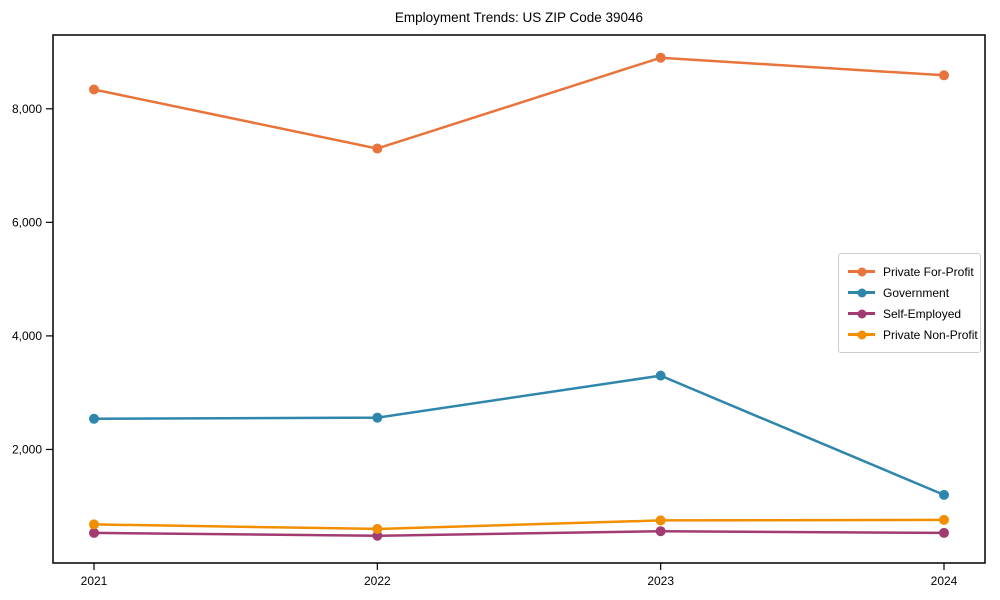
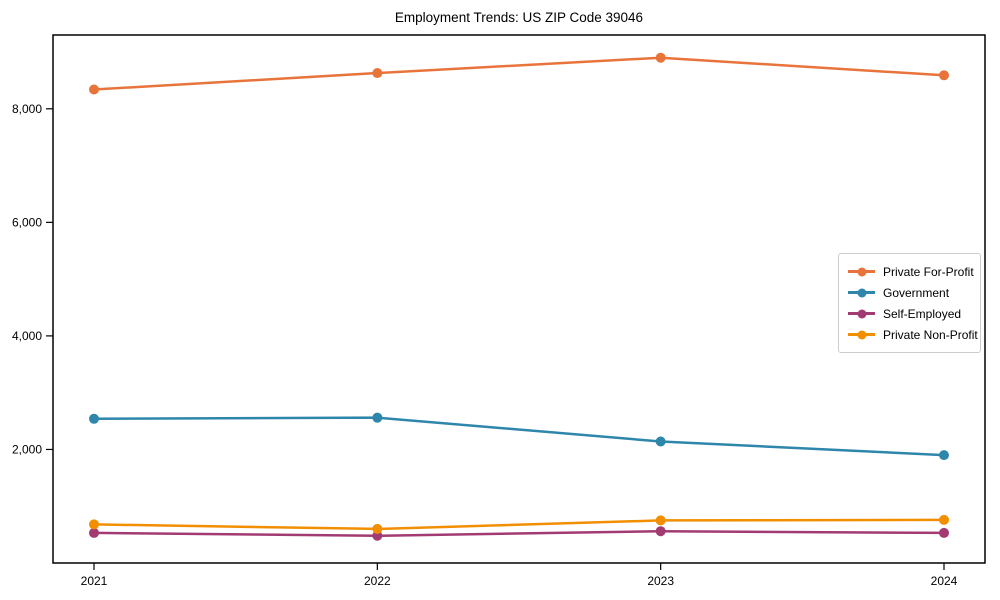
Private For-Profit/2022: 7300 -> 8600
Government/2023: 3300 -> 2100
Government/2024: 1200 -> 1900
